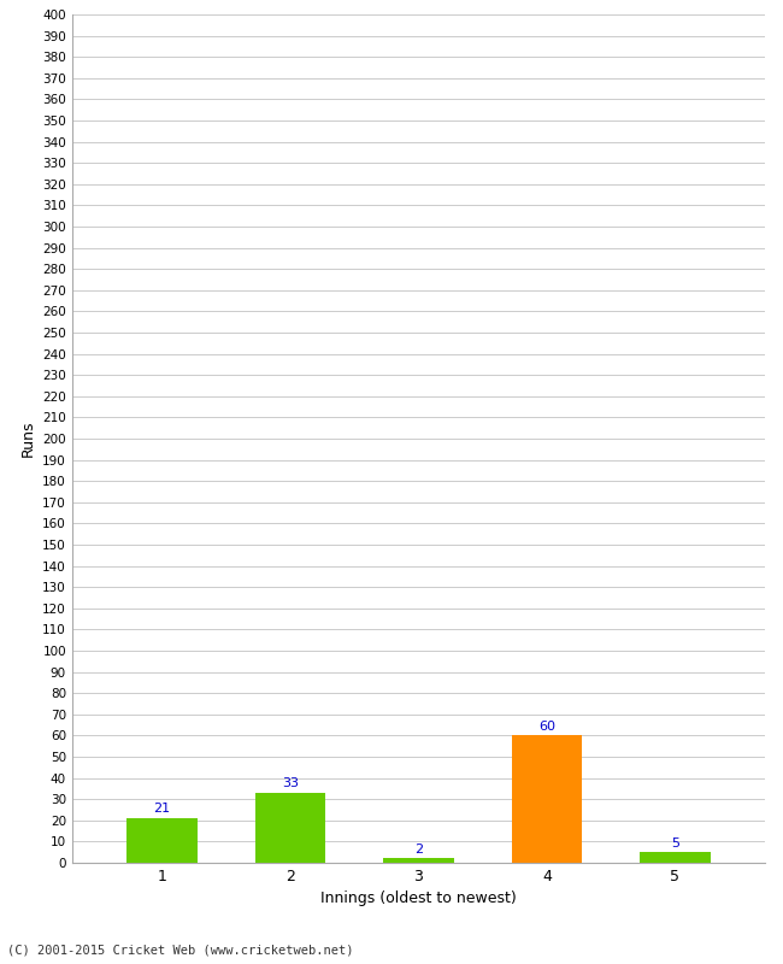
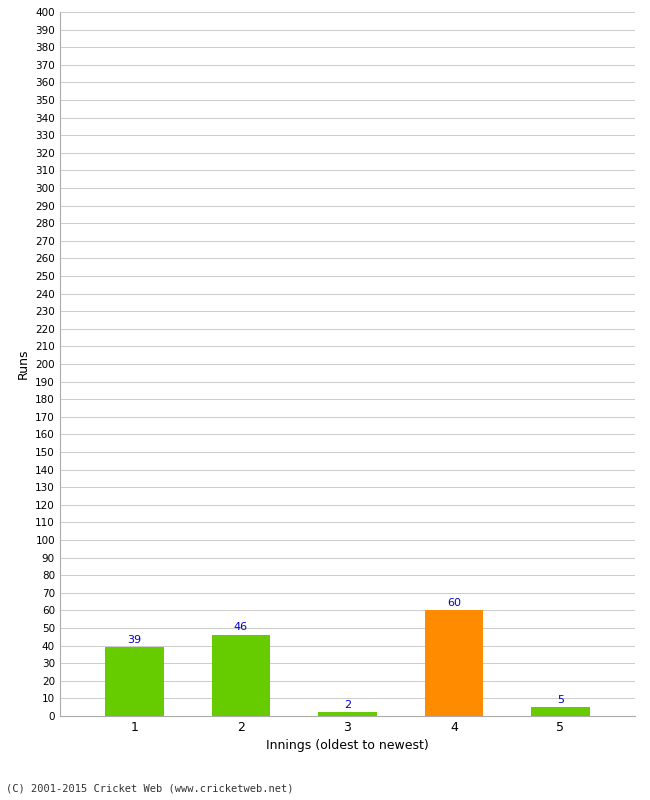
1: 21 -> 39
2: 33 -> 46
